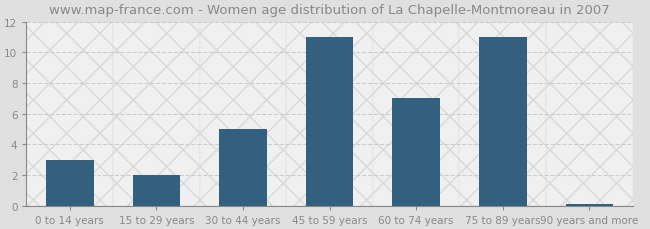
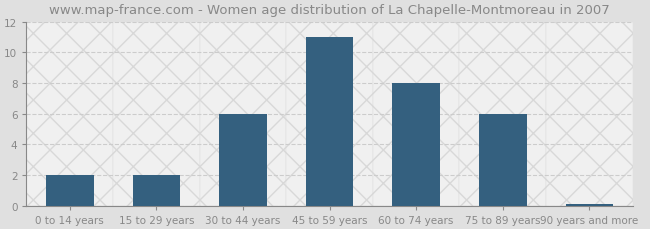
0 to 14 years: 3.0 -> 2.0
30 to 44 years: 5.0 -> 6.0
60 to 74 years: 7.0 -> 8.0
75 to 89 years: 11.0 -> 6.0
